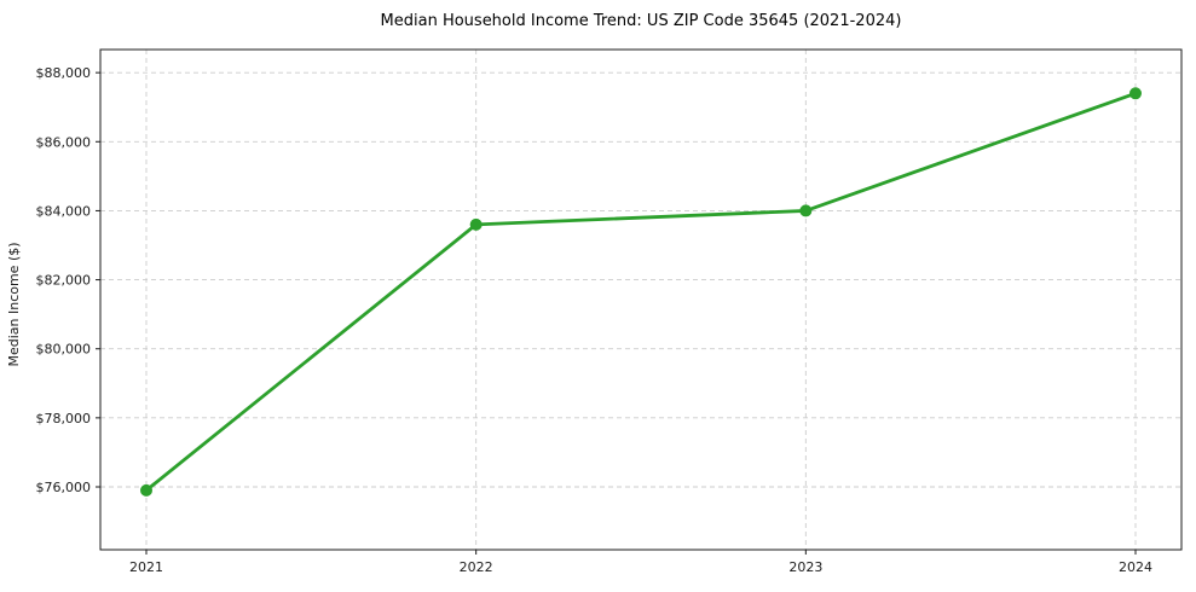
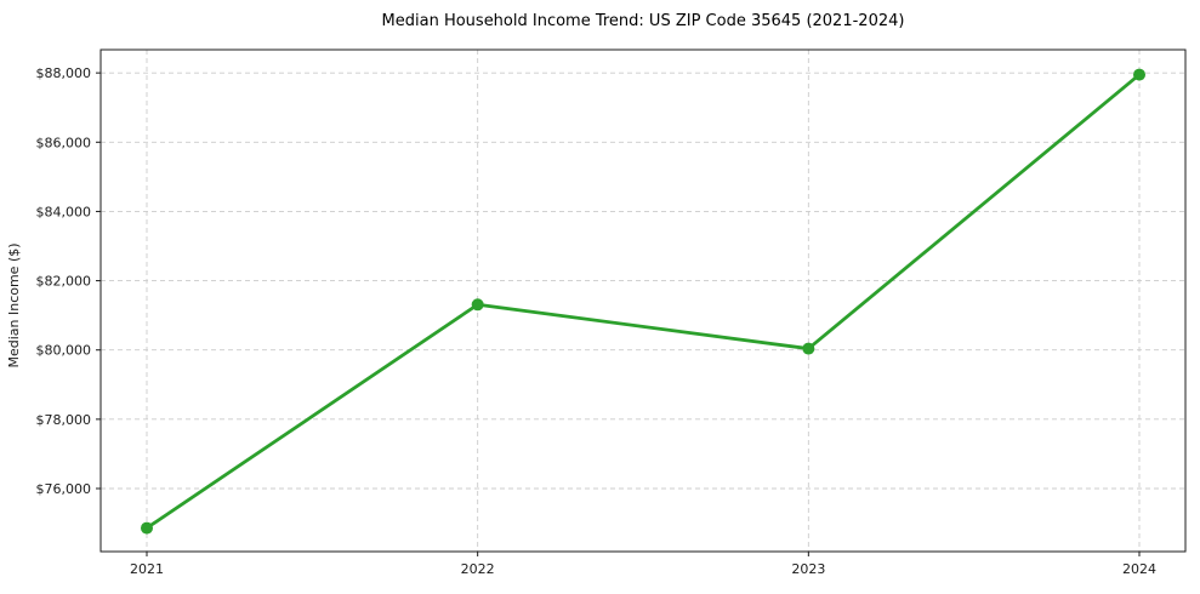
2021: $75900 -> $74900
2022: $83600 -> $81300
2023: $84000 -> $80000
2024: $87400 -> $88000
